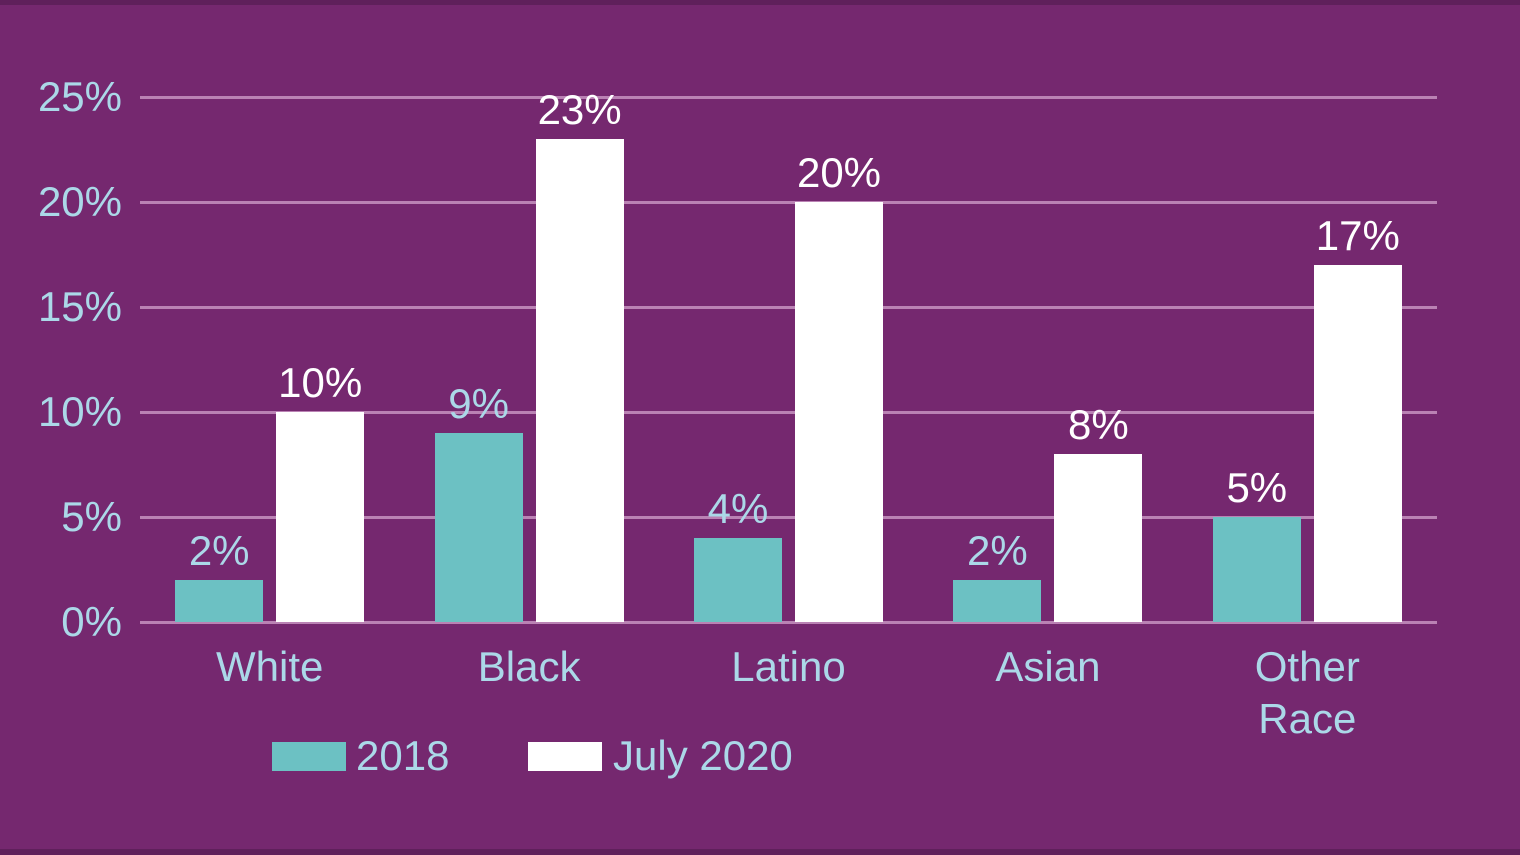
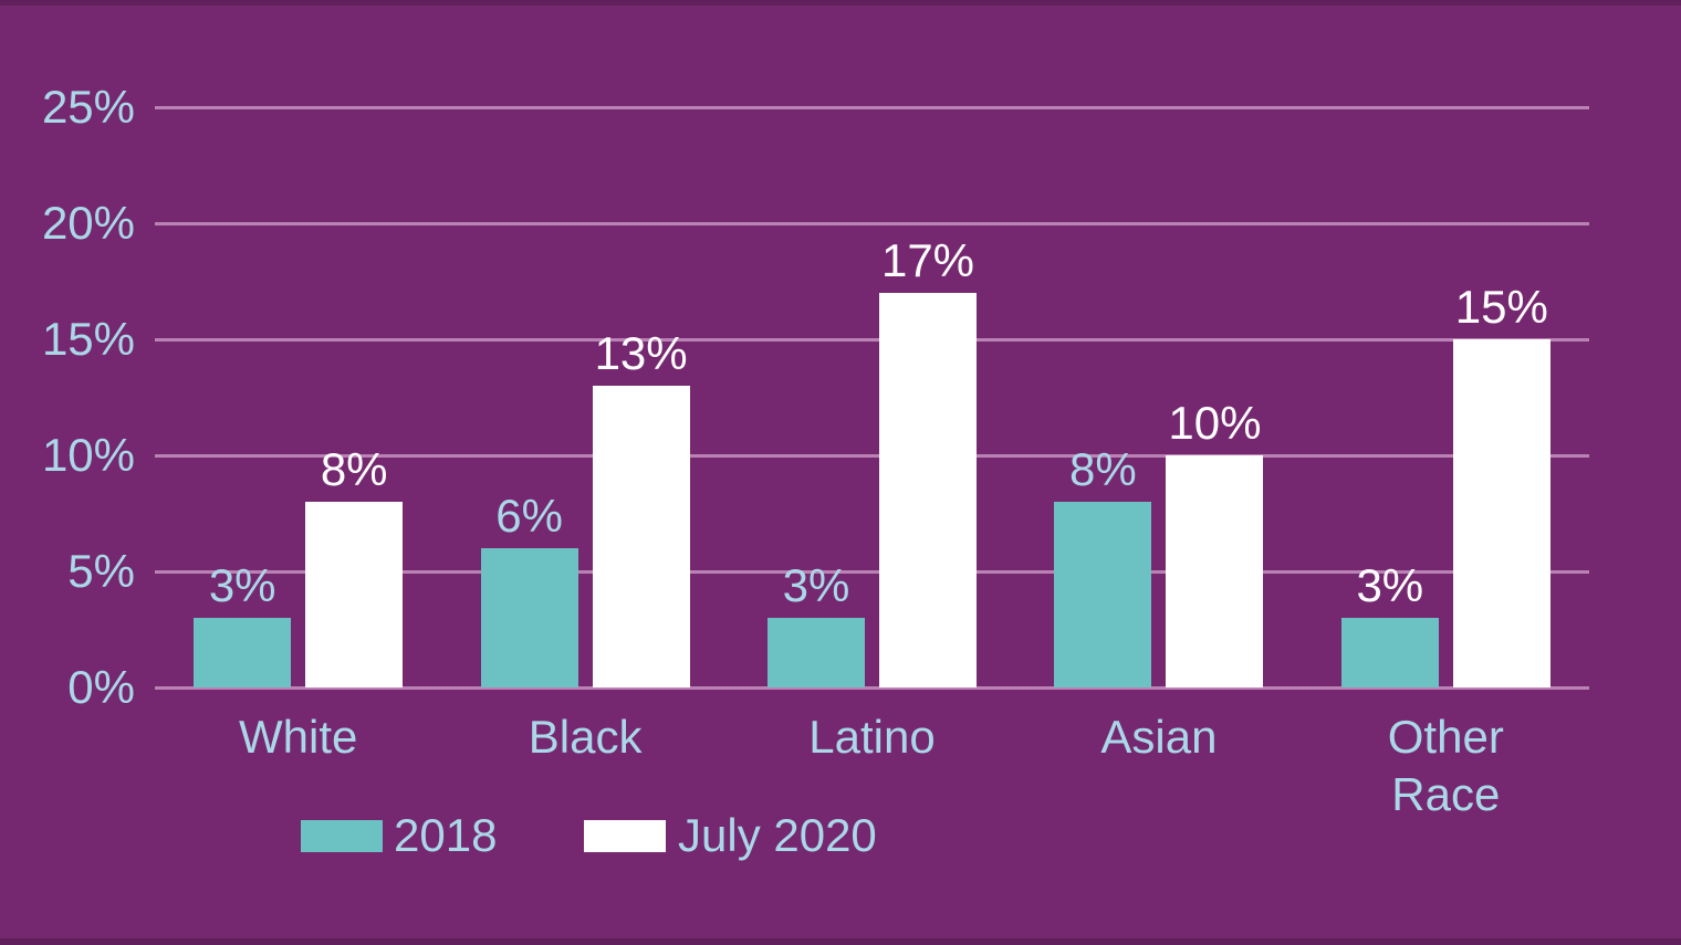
2018/White: 2% -> 3%
July 2020/White: 10% -> 8%
2018/Black: 9% -> 6%
July 2020/Black: 23% -> 13%
2018/Latino: 4% -> 3%
July 2020/Latino: 20% -> 17%
2018/Asian: 2% -> 8%
July 2020/Asian: 8% -> 10%
2018/Other Race: 5% -> 3%
July 2020/Other Race: 17% -> 15%
